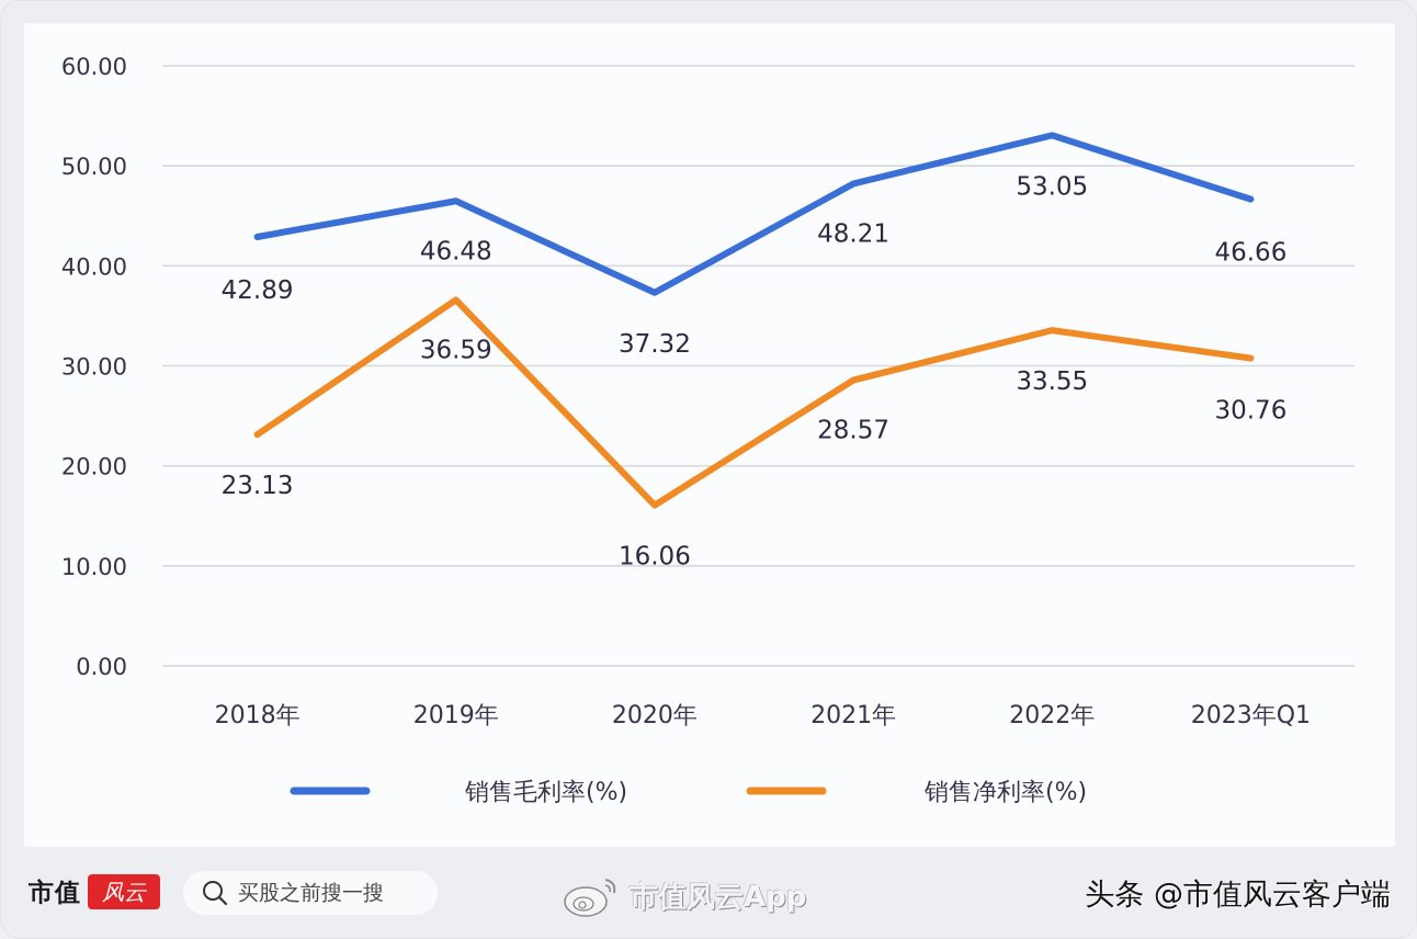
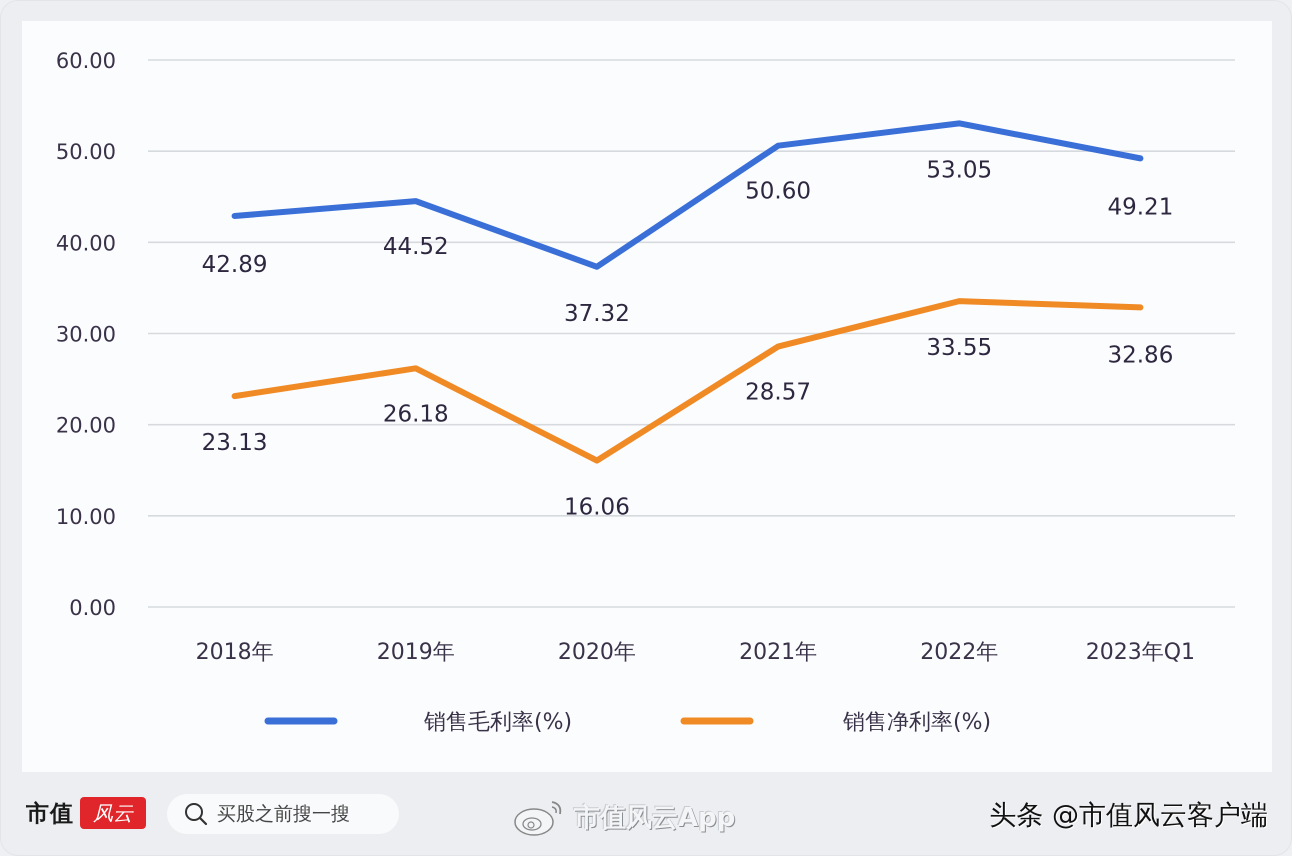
销售毛利率(%)/2019年: 46.48 -> 44.52
销售净利率(%)/2019年: 36.59 -> 26.18
销售毛利率(%)/2021年: 48.21 -> 50.60
销售毛利率(%)/2023年Q1: 46.66 -> 49.21
销售净利率(%)/2023年Q1: 30.76 -> 32.86
